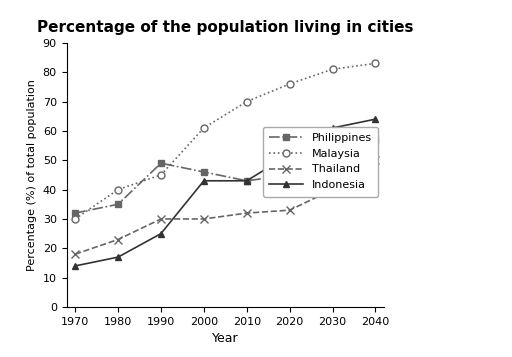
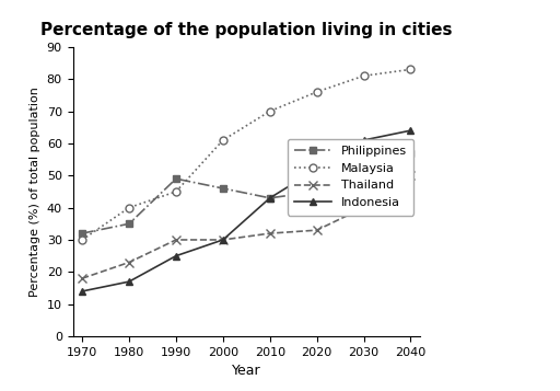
Indonesia/2000: 43 -> 30
